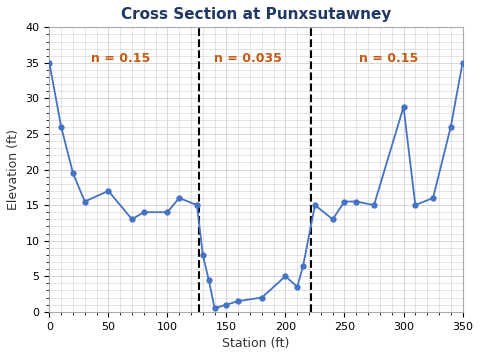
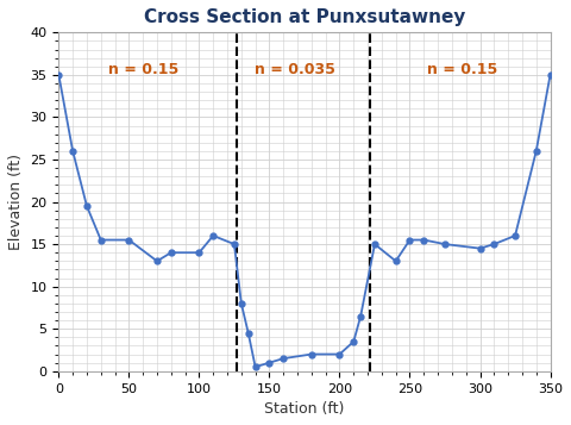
50: 17.0 -> 15.5
200: 5.0 -> 2.0
300: 28.8 -> 14.5
